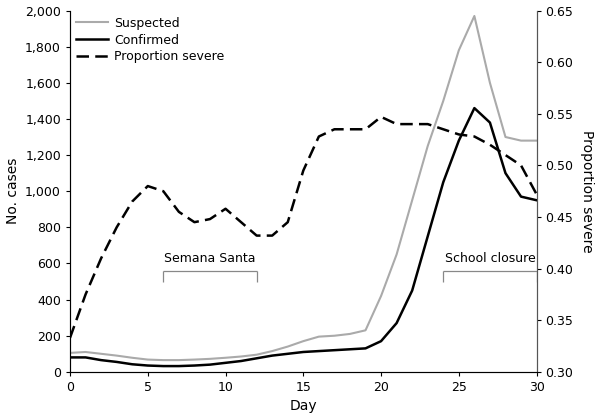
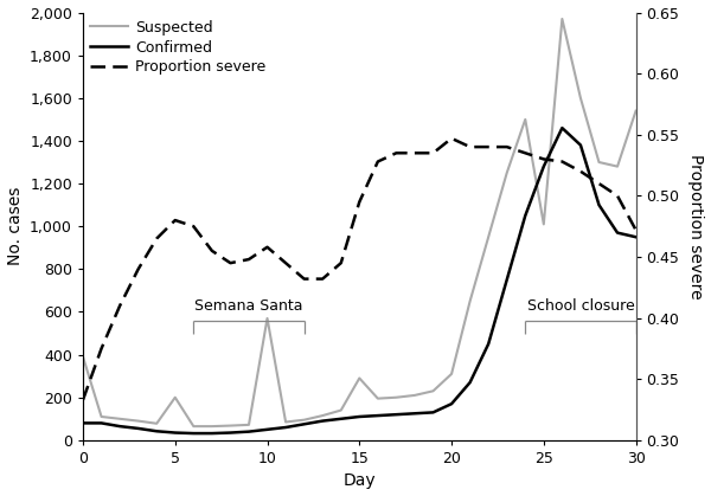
Suspected/0: 100 -> 390
Suspected/5: 70 -> 200
Suspected/10: 80 -> 570
Suspected/15: 170 -> 290
Suspected/20: 420 -> 310
Suspected/25: 1,780 -> 1,010
Suspected/30: 1,280 -> 1,540
